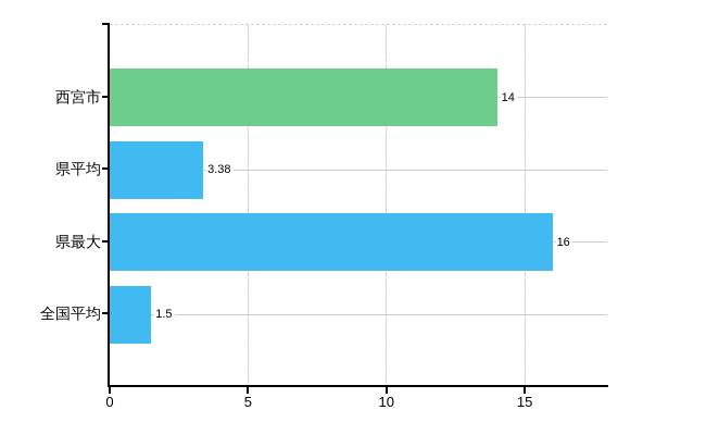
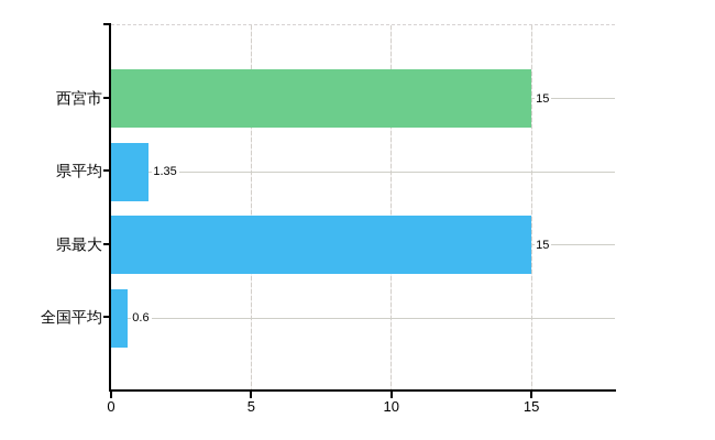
西宮市: 14 -> 15
県平均: 3.38 -> 1.35
県最大: 16 -> 15
全国平均: 1.5 -> 0.6
